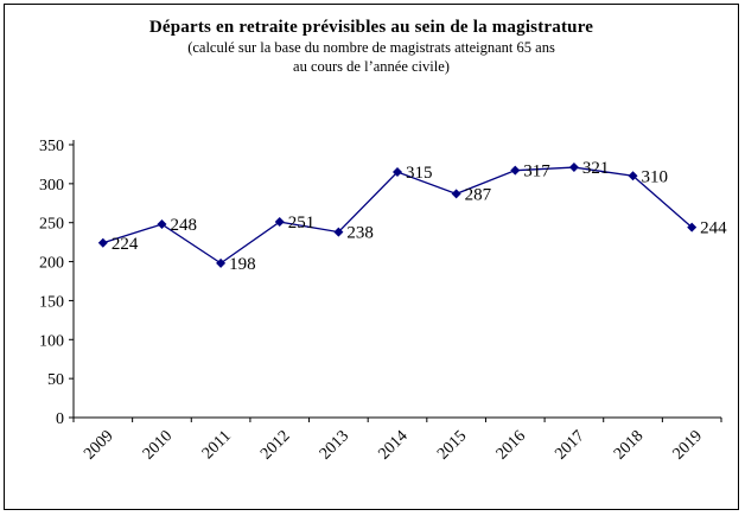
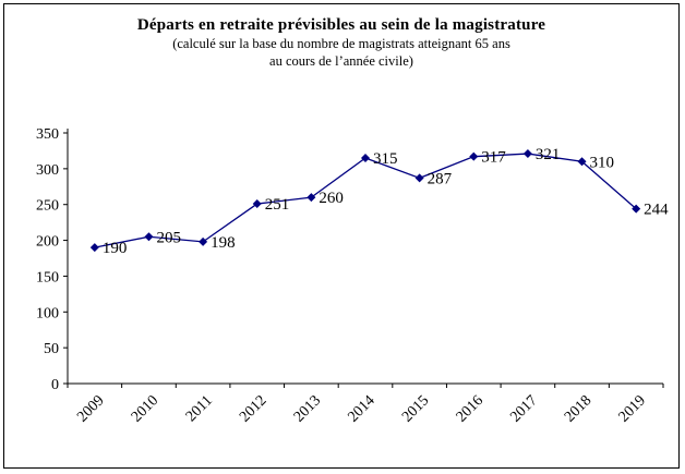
2009: 224 -> 190
2010: 248 -> 205
2013: 238 -> 260
